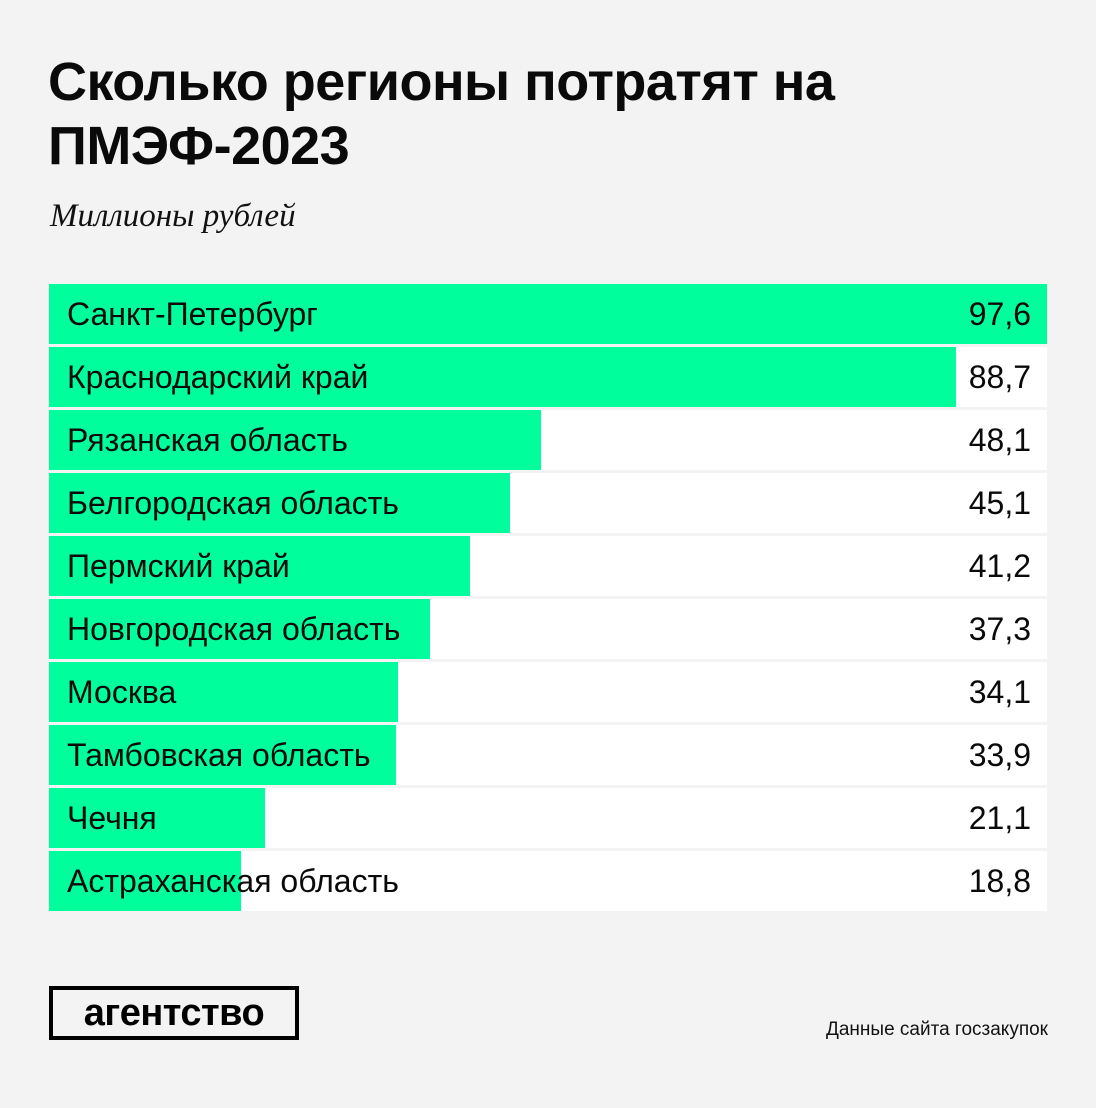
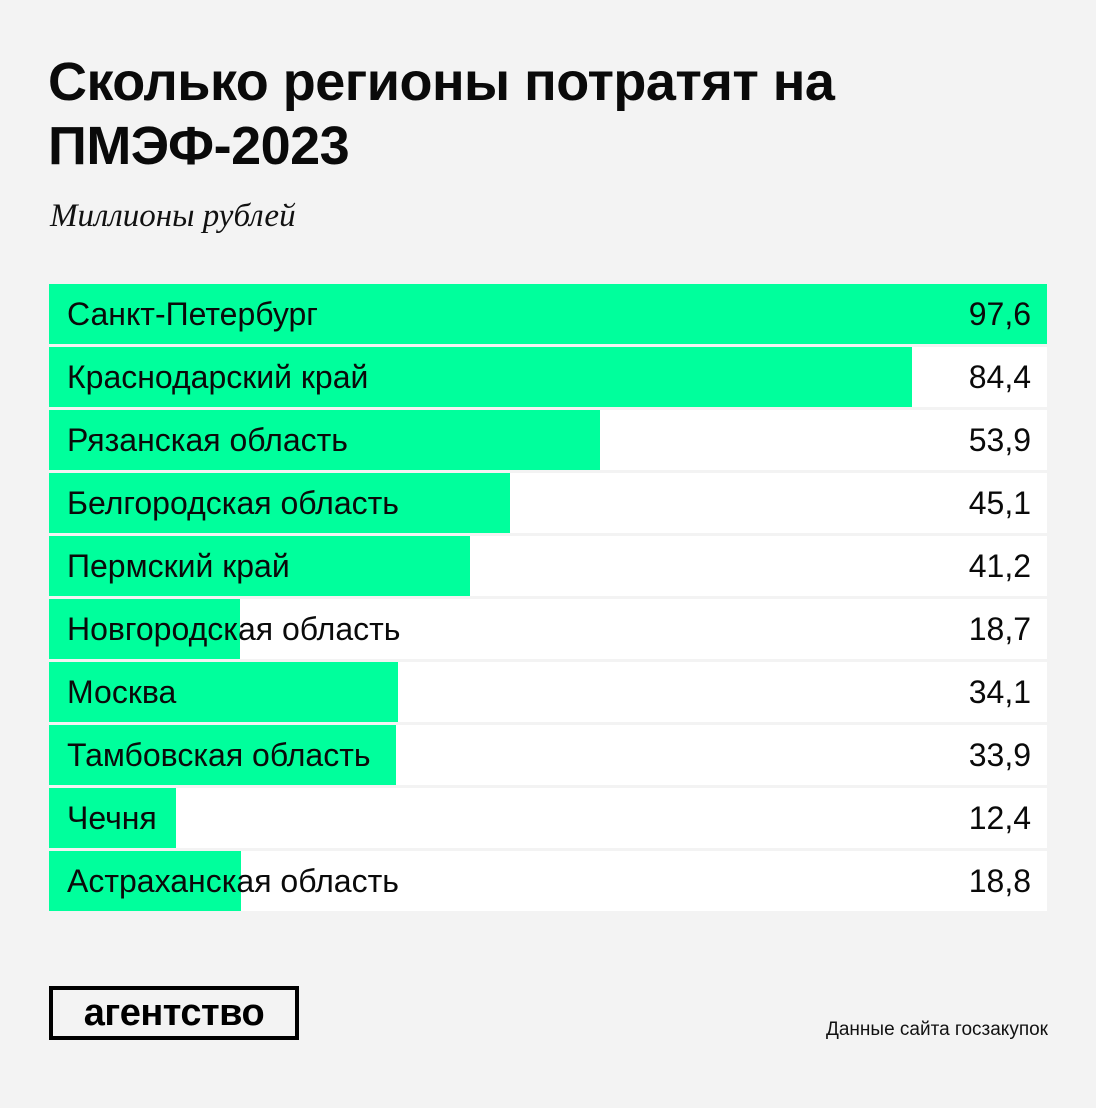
Краснодарский край: 88,7 -> 84,4
Рязанская область: 48,1 -> 53,9
Новгородская область: 37,3 -> 18,7
Чечня: 21,1 -> 12,4
